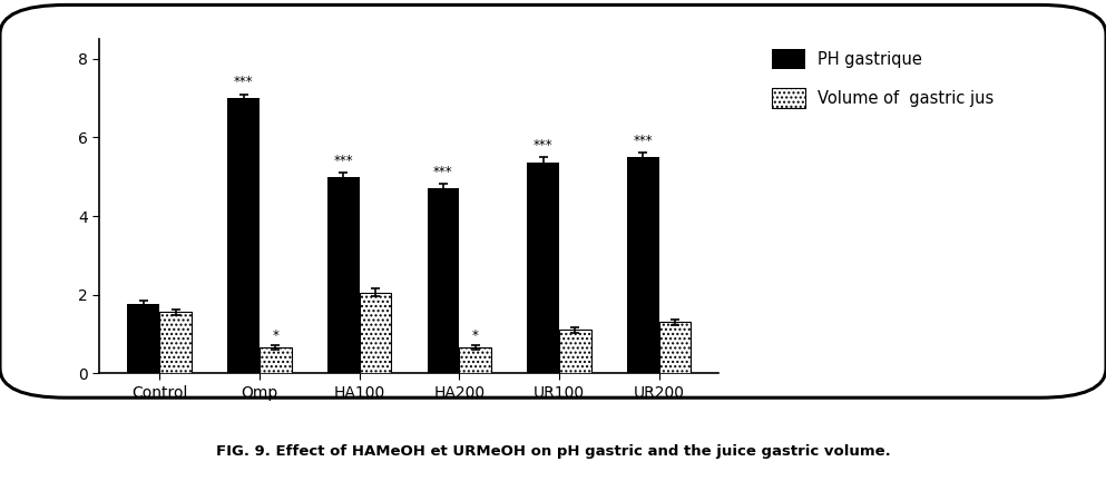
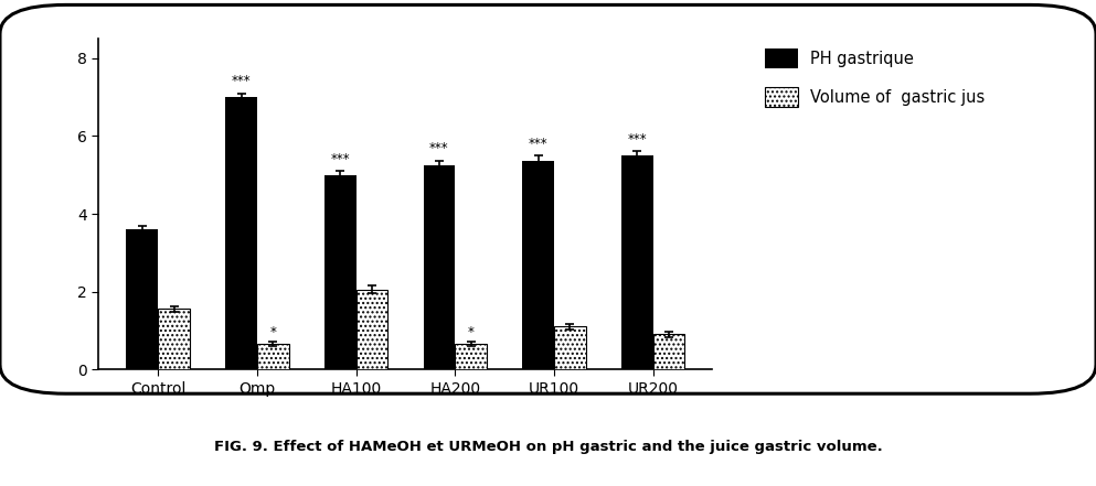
PH gastrique/Control: 1.75 -> 3.60
PH gastrique/HA200: 4.70 -> 5.25
Volume of gastric jus/UR200: 1.30 -> 0.90
